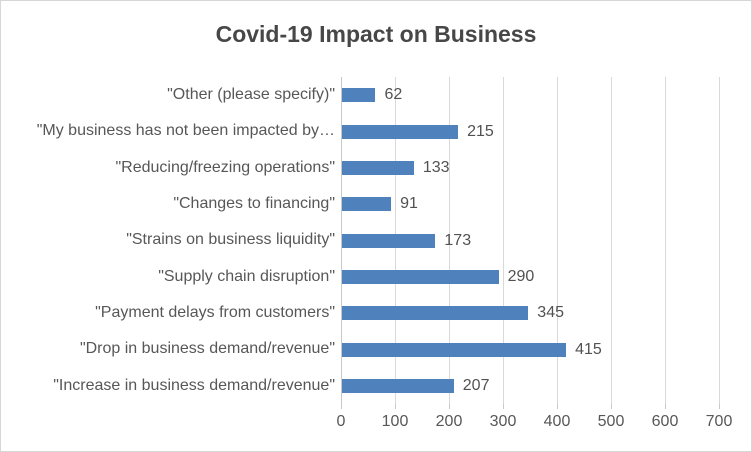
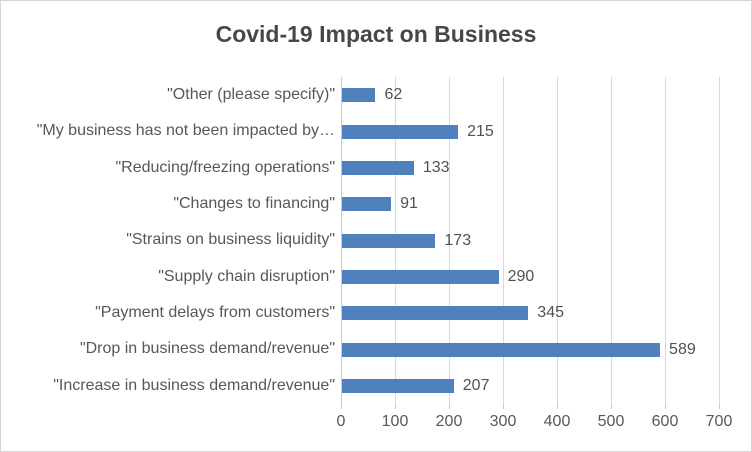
"Drop in business demand/revenue": 415 -> 589
